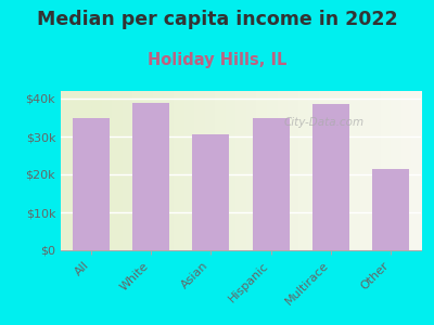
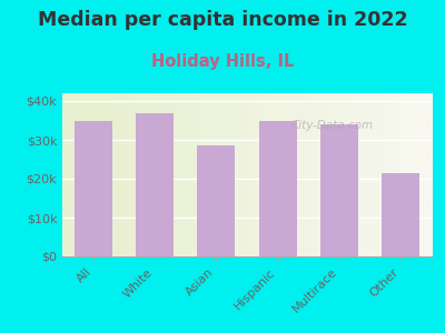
White: $39.0k -> $37.0k
Asian: $30.5k -> $28.5k
Multirace: $38.5k -> $34.0k
